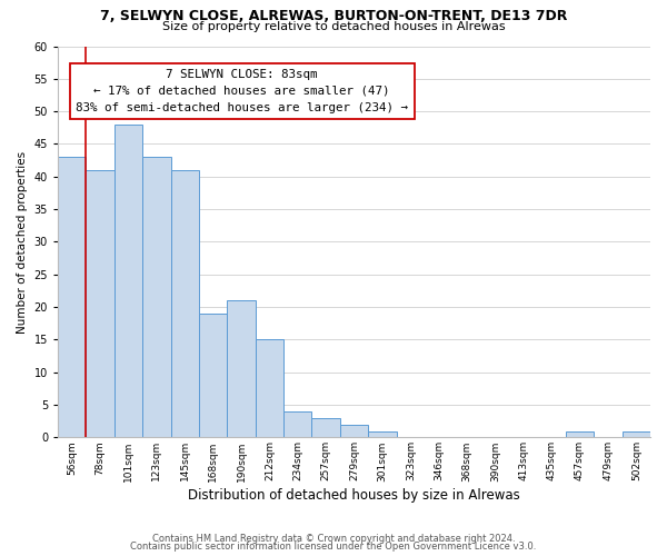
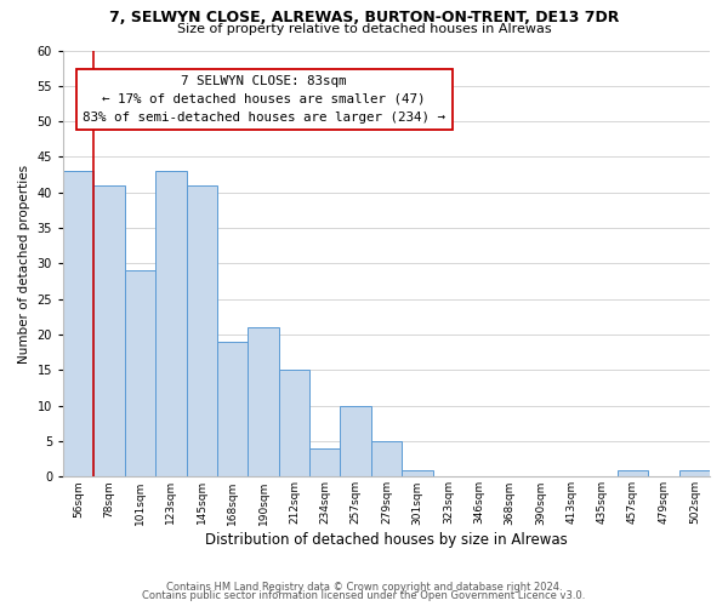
101sqm: 48 -> 29
257sqm: 3 -> 10
279sqm: 2 -> 5
